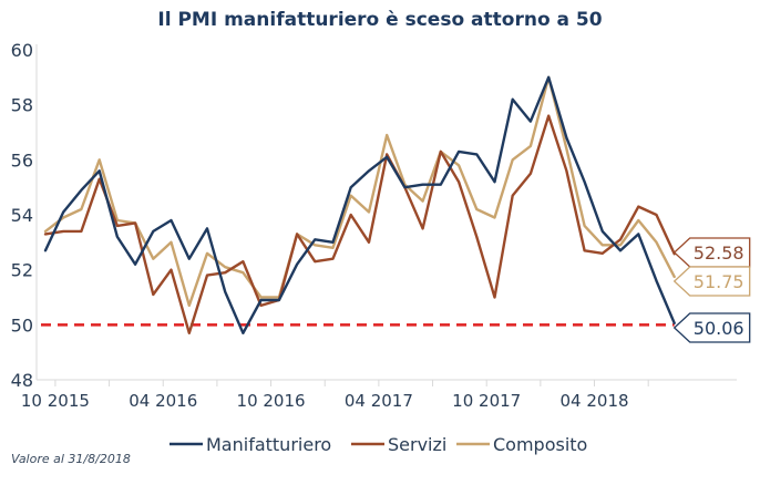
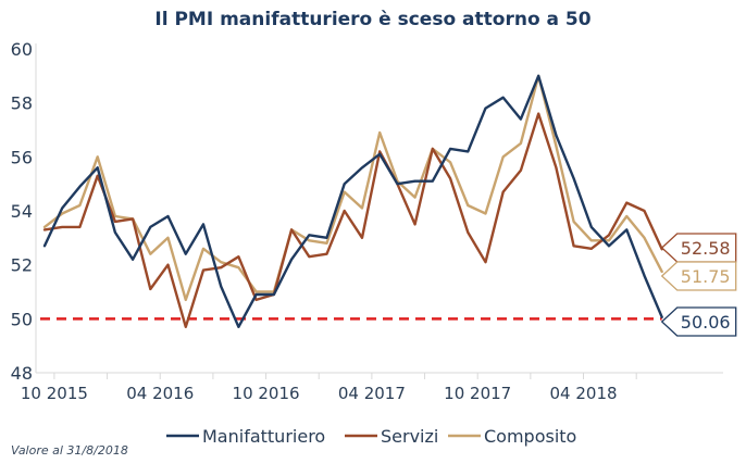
Manifatturiero/10 2017: 55.2 -> 57.8
Servizi/10 2017: 51.0 -> 52.1
